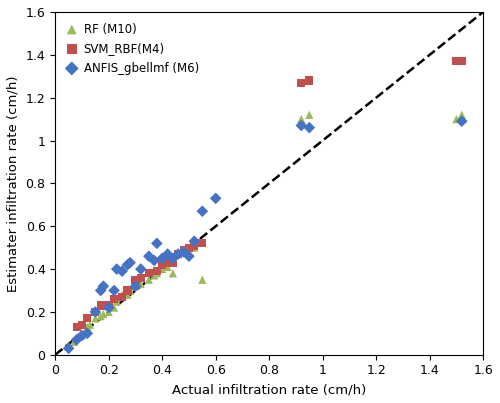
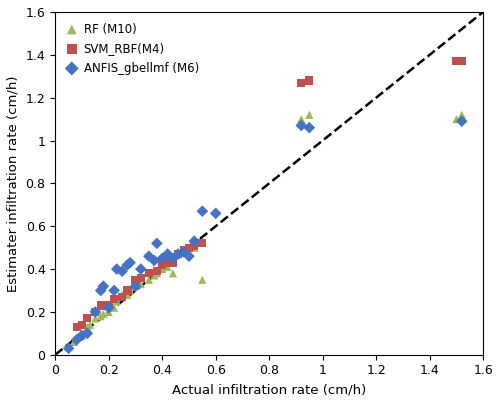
ANFIS_gbellmf (M6)/0.6: 0.73 -> 0.66
